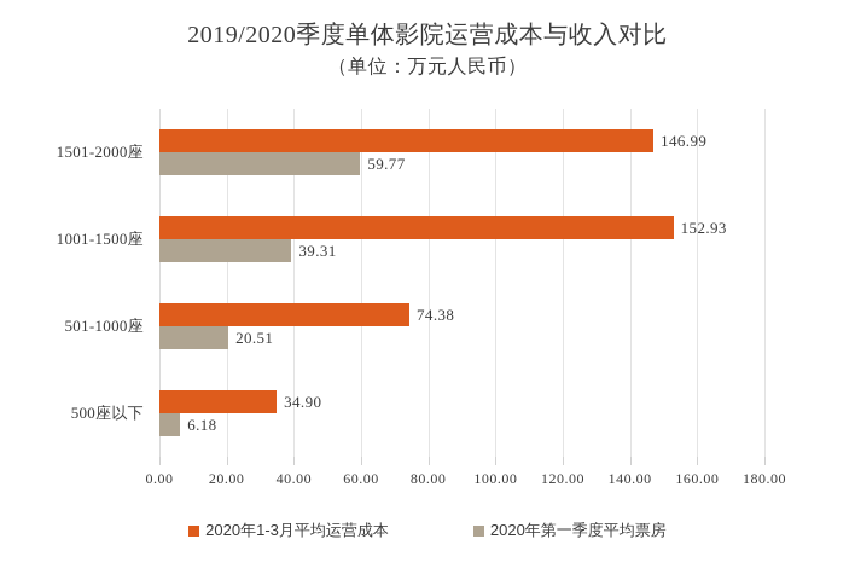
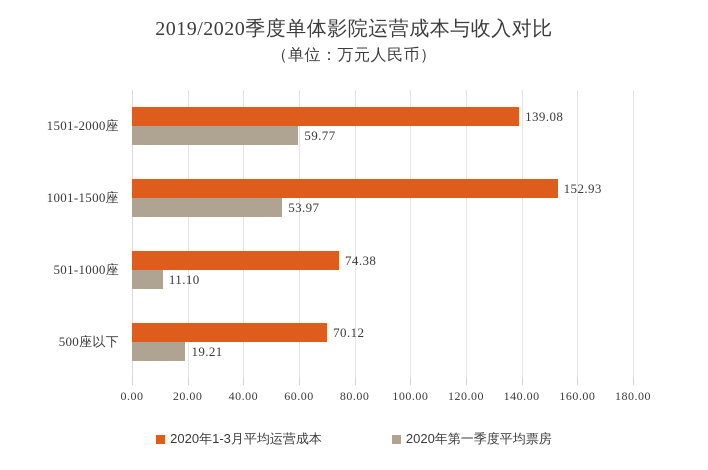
2020年1-3月平均运营成本/1501-2000座: 146.99 -> 139.08
2020年第一季度平均票房/1001-1500座: 39.31 -> 53.97
2020年第一季度平均票房/501-1000座: 20.51 -> 11.10
2020年1-3月平均运营成本/500座以下: 34.90 -> 70.12
2020年第一季度平均票房/500座以下: 6.18 -> 19.21
